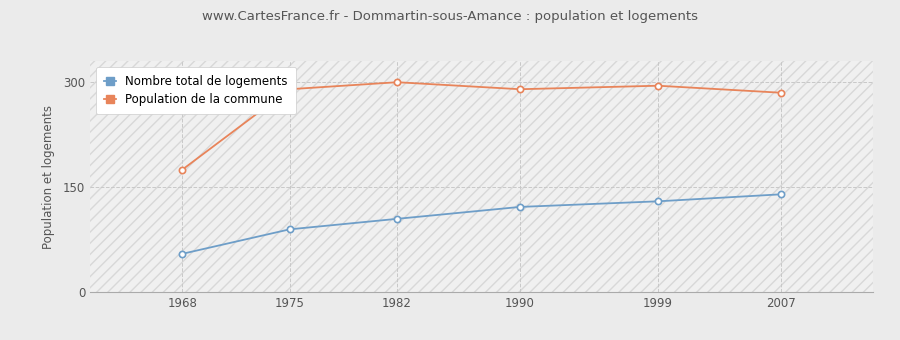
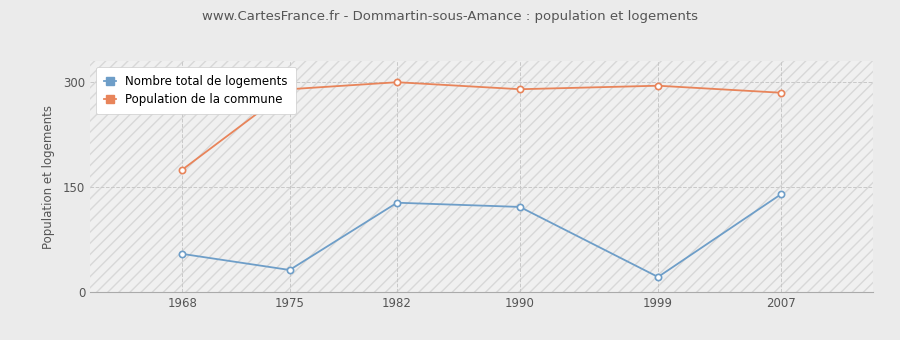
Nombre total de logements/1975: 90 -> 32
Nombre total de logements/1982: 105 -> 128
Nombre total de logements/1999: 130 -> 22
